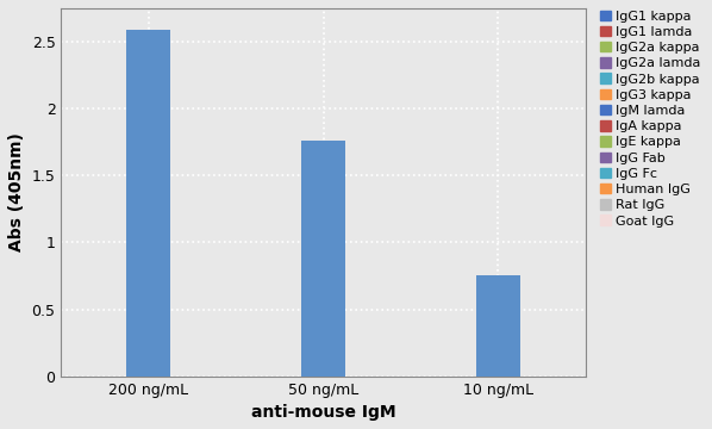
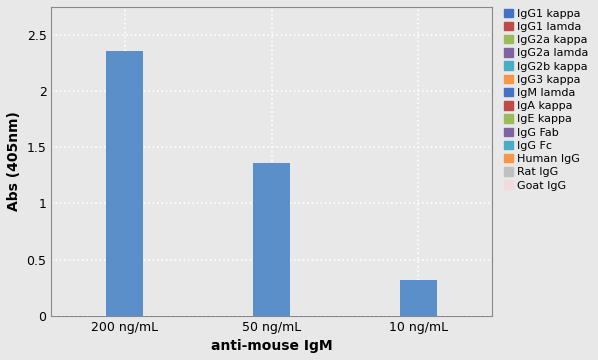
200 ng/mL: 2.59 -> 2.36
50 ng/mL: 1.76 -> 1.36
10 ng/mL: 0.75 -> 0.32
